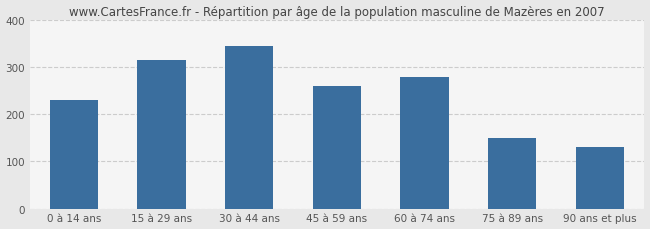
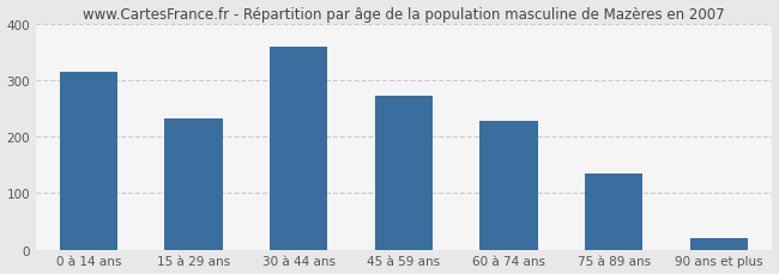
0 à 14 ans: 230 -> 315
15 à 29 ans: 315 -> 232
30 à 44 ans: 345 -> 360
45 à 59 ans: 260 -> 272
60 à 74 ans: 280 -> 228
75 à 89 ans: 150 -> 135
90 ans et plus: 130 -> 20
